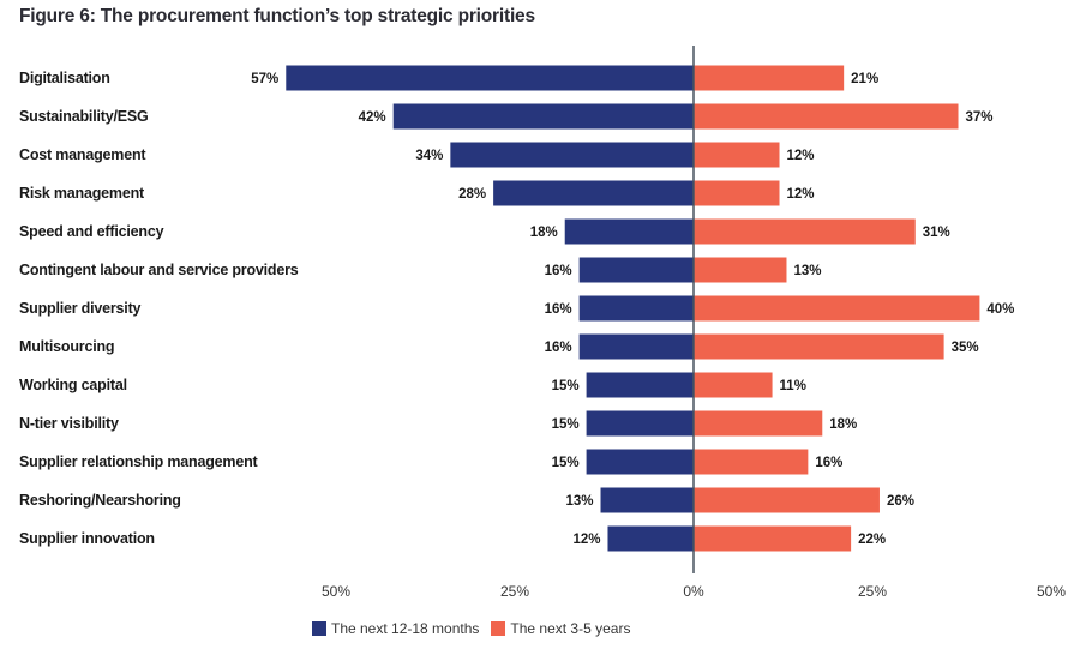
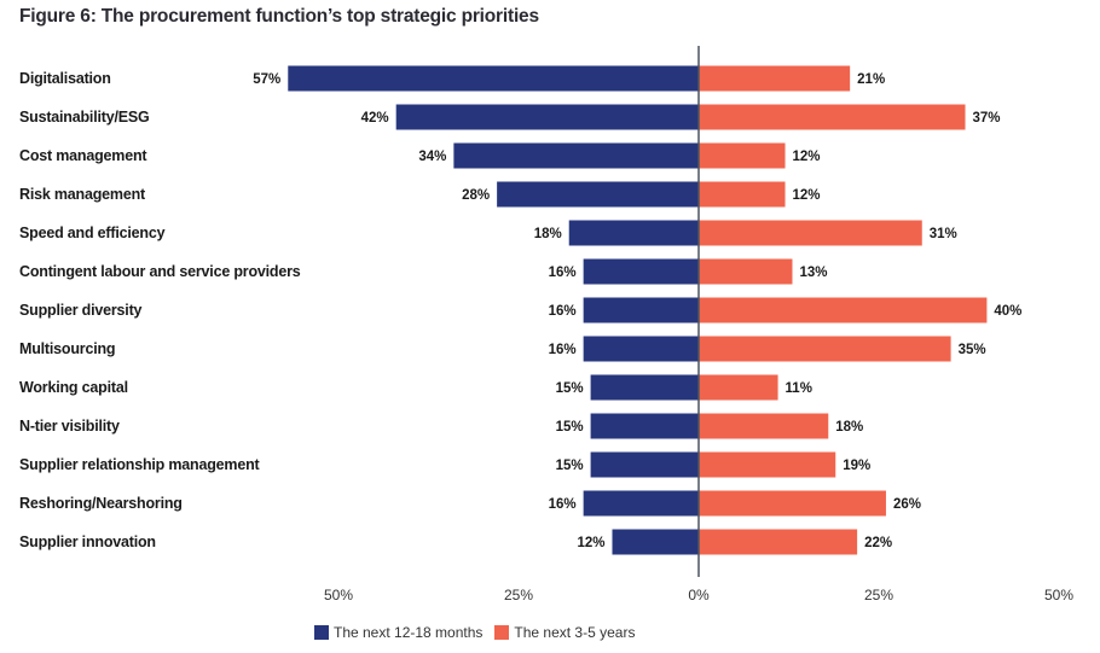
The next 3-5 years/Supplier relationship management: 16% -> 19%
The next 12-18 months/Reshoring/Nearshoring: 13% -> 16%
